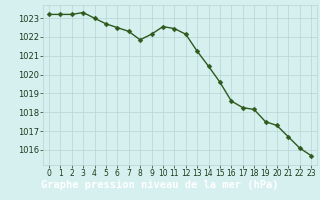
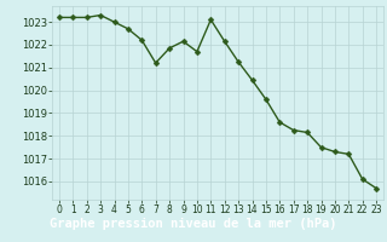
6: 1022.5 -> 1022.2
7: 1022.3 -> 1021.2
10: 1022.5 -> 1021.7
11: 1022.5 -> 1023.1
21: 1016.7 -> 1017.2
